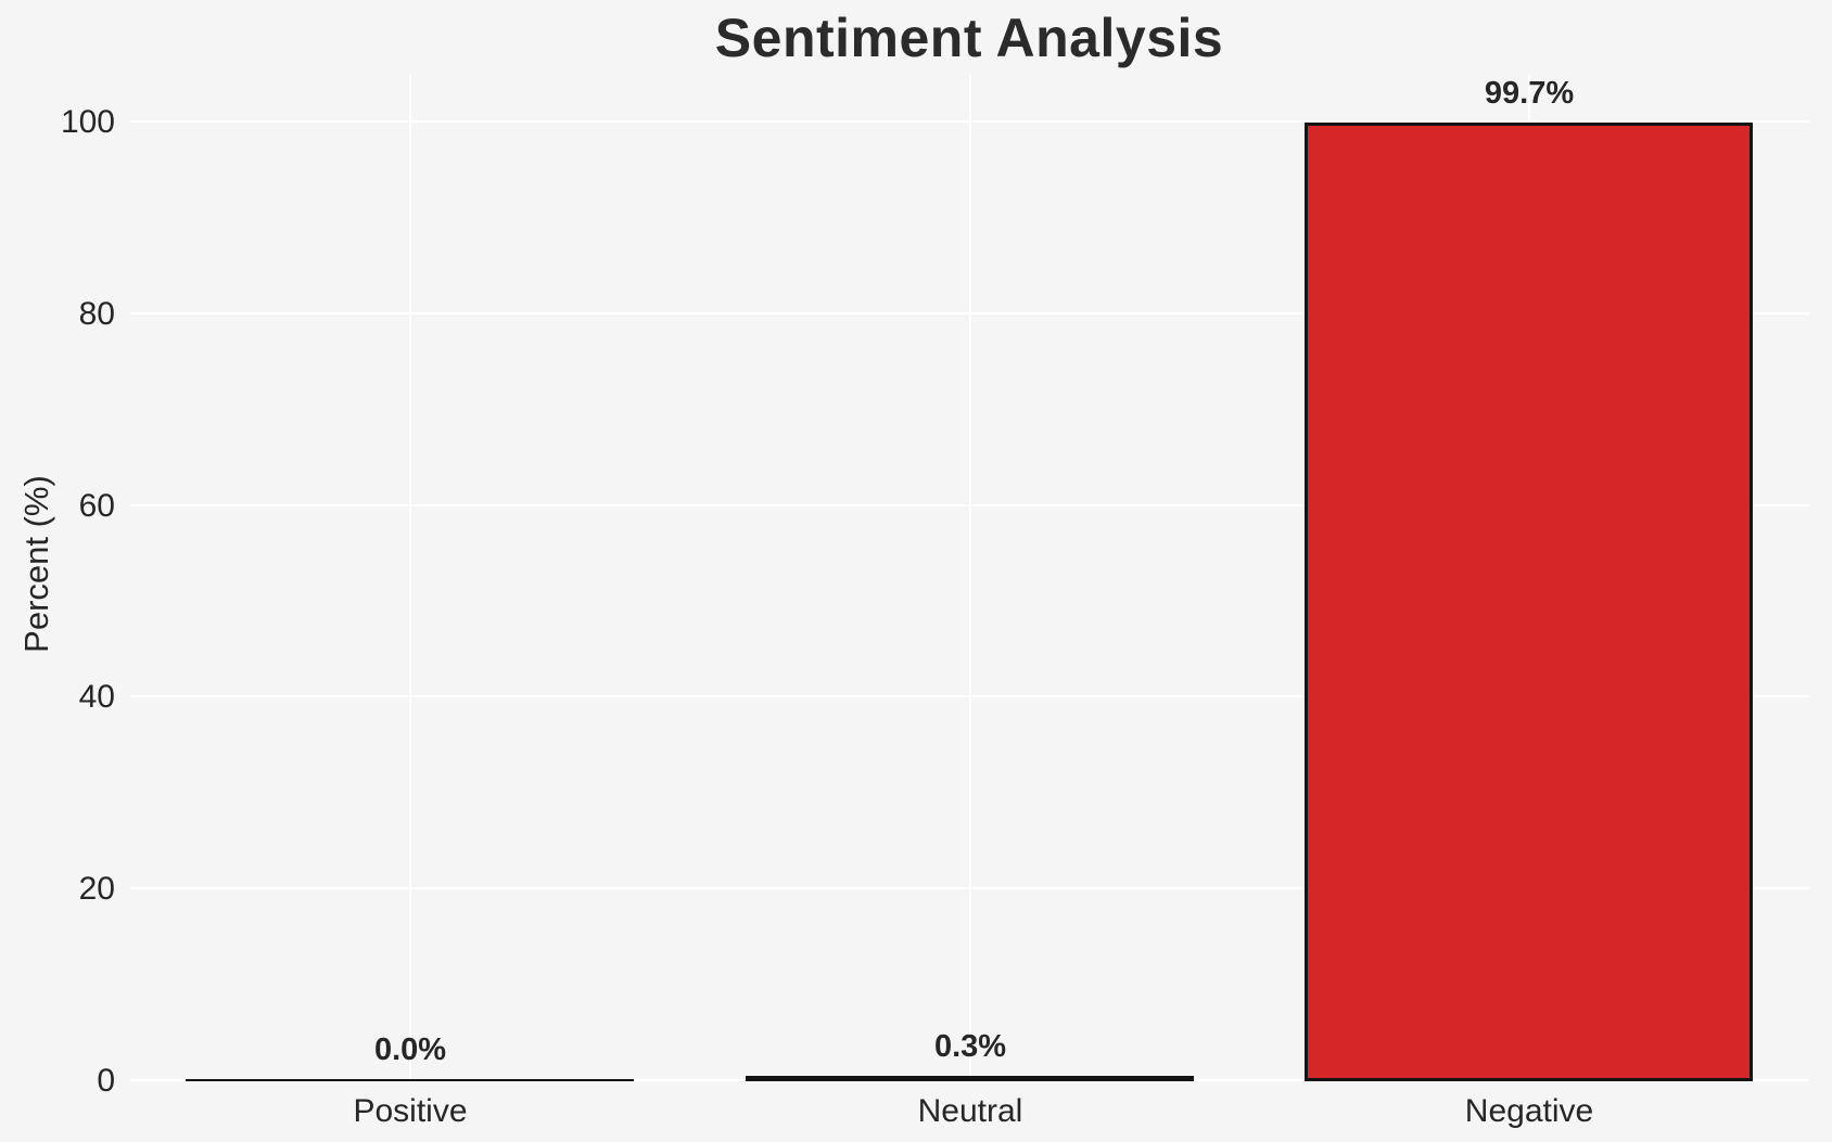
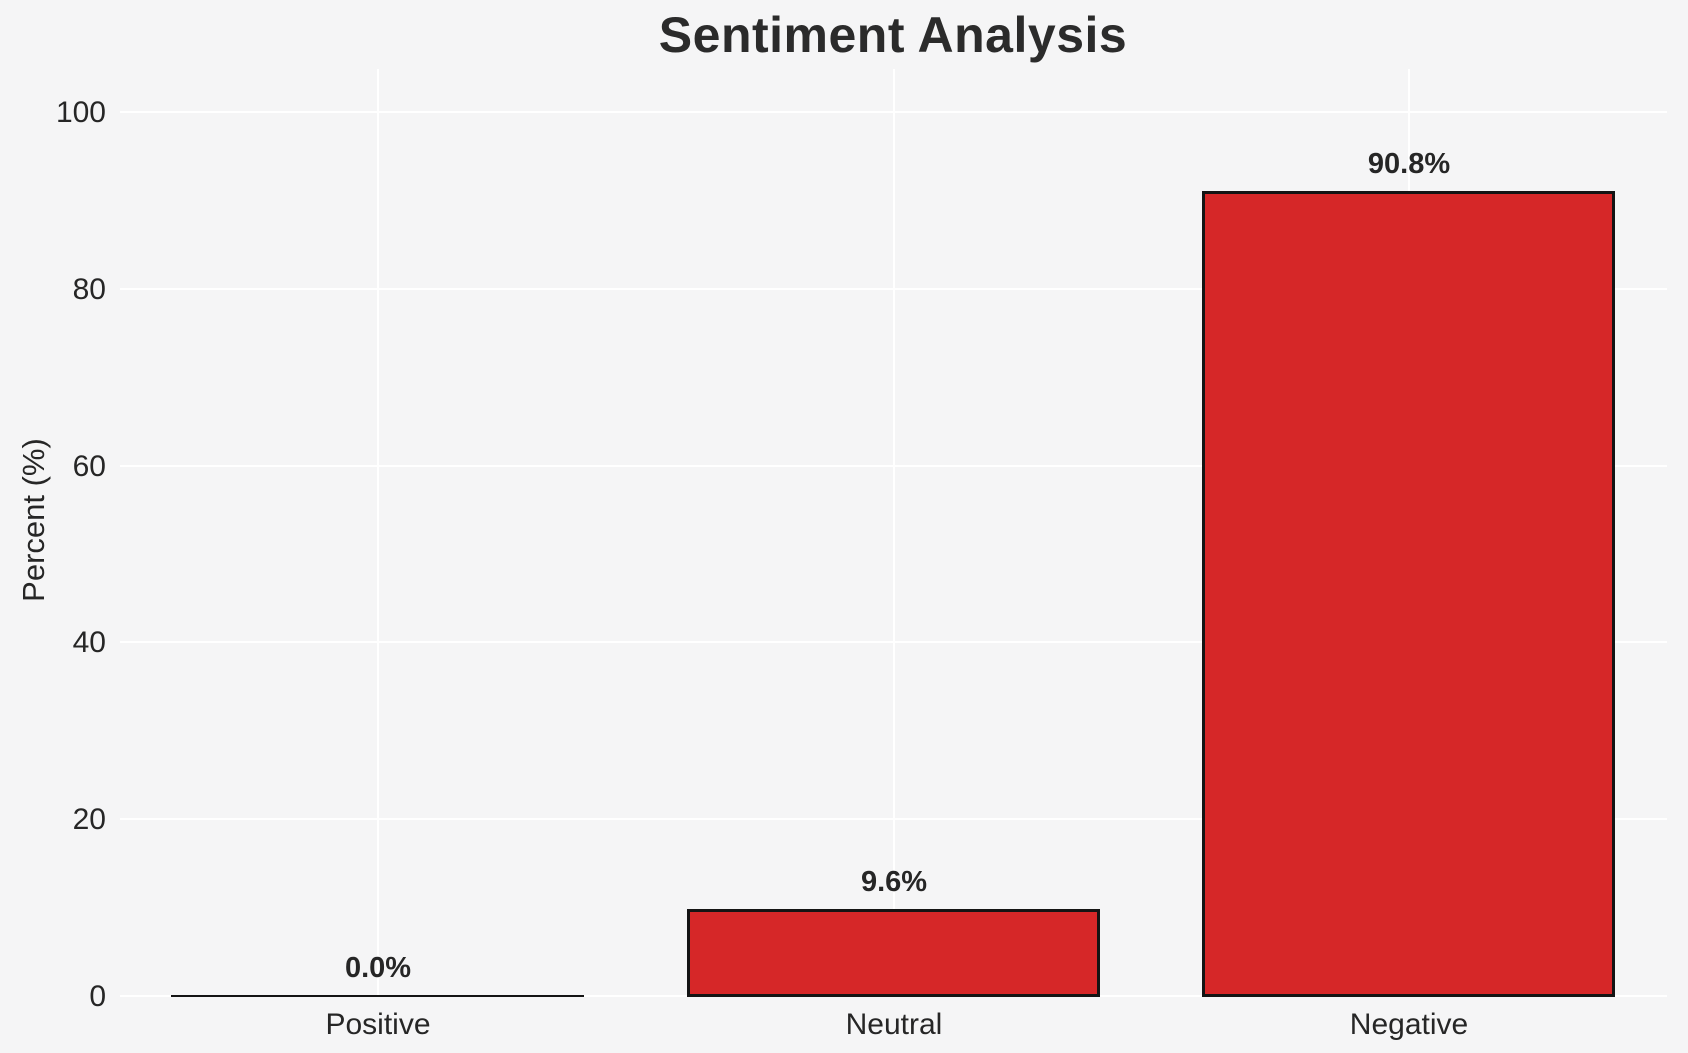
Neutral: 0.3% -> 9.6%
Negative: 99.7% -> 90.8%
